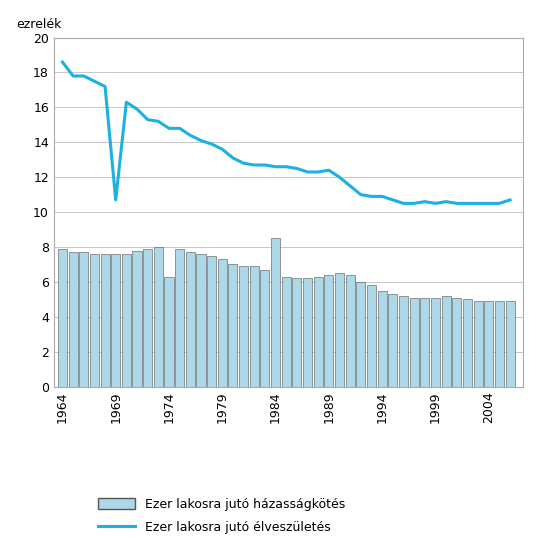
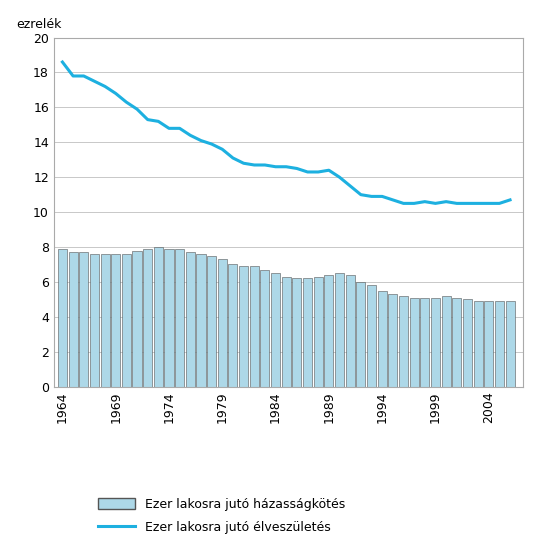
Ezer lakosra jutó élveszületés/1969: 10.7 -> 16.8
Ezer lakosra jutó házasságkötés/1974: 6.3 -> 7.9
Ezer lakosra jutó házasságkötés/1984: 8.5 -> 6.5
